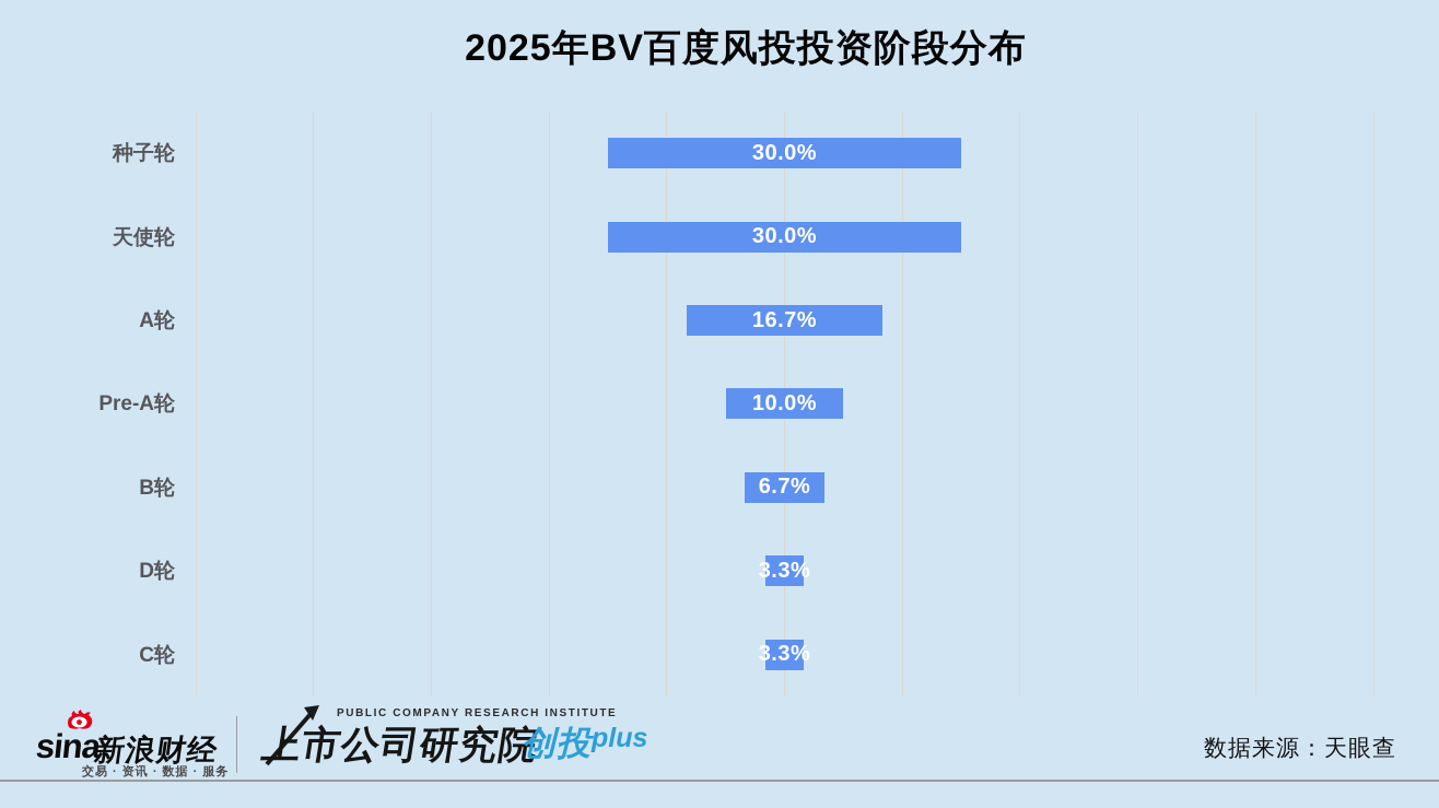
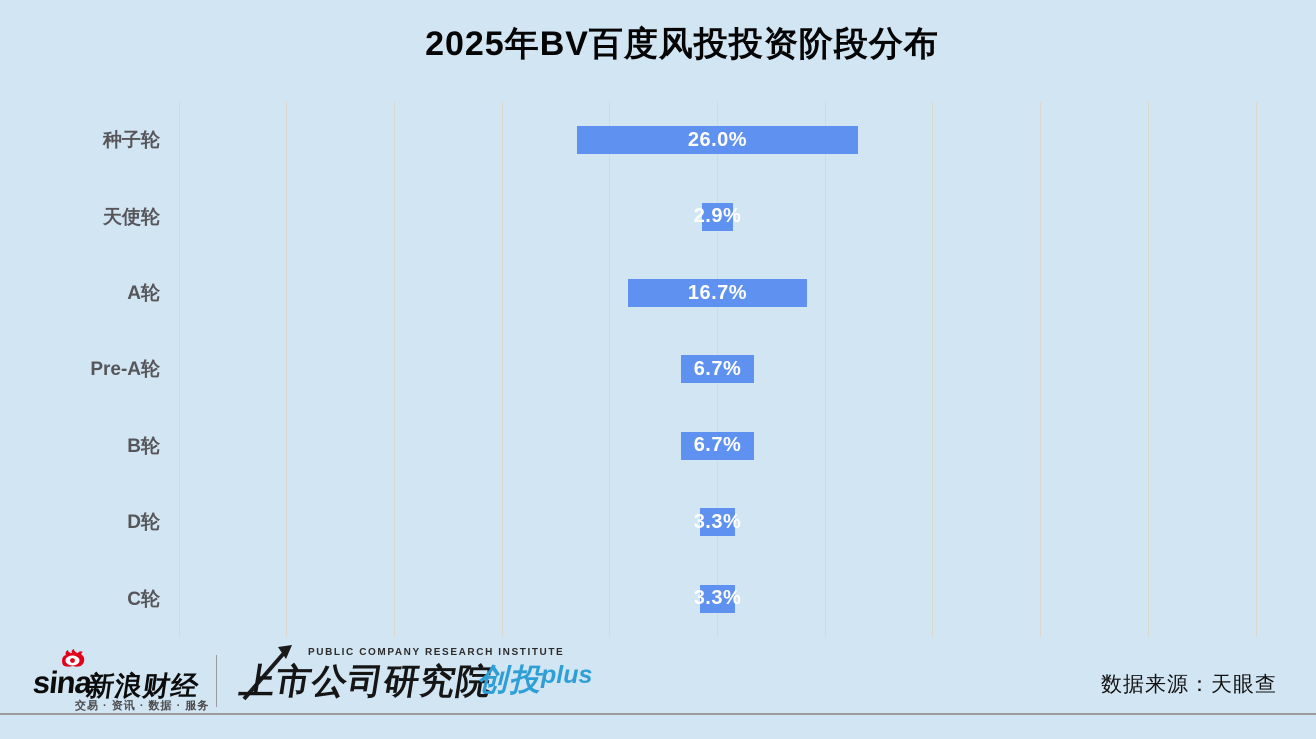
种子轮: 30.0% -> 26.0%
天使轮: 30.0% -> 2.9%
Pre-A轮: 10.0% -> 6.7%
